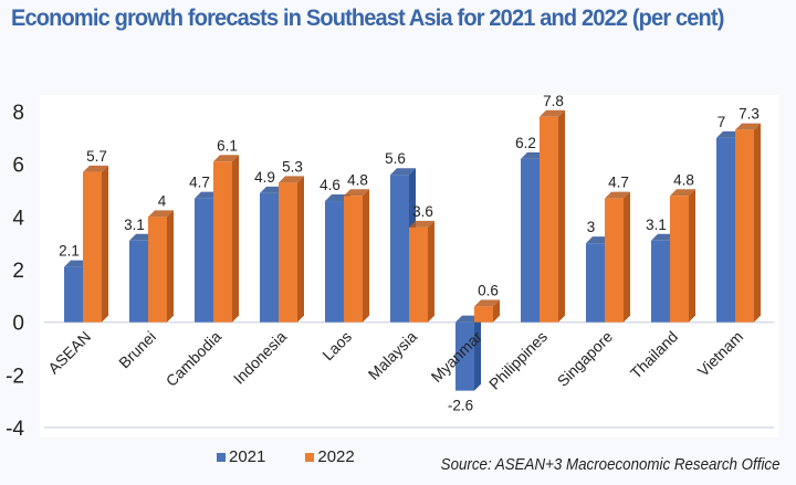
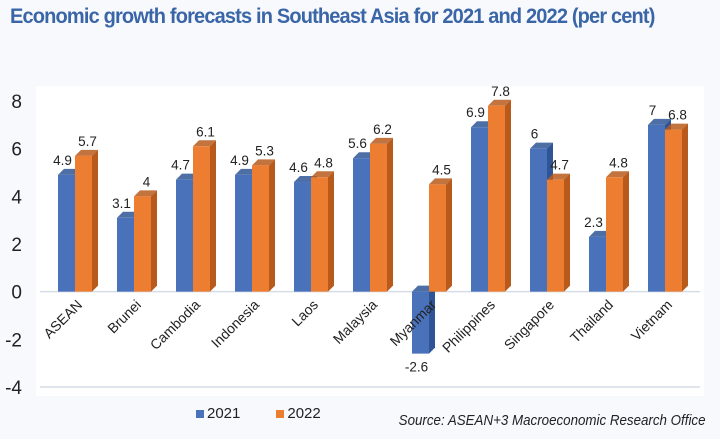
2021/ASEAN: 2.1 -> 4.9
2022/Malaysia: 3.6 -> 6.2
2022/Myanmar: 0.6 -> 4.5
2021/Philippines: 6.2 -> 6.9
2021/Singapore: 3 -> 6
2021/Thailand: 3.1 -> 2.3
2022/Vietnam: 7.3 -> 6.8
